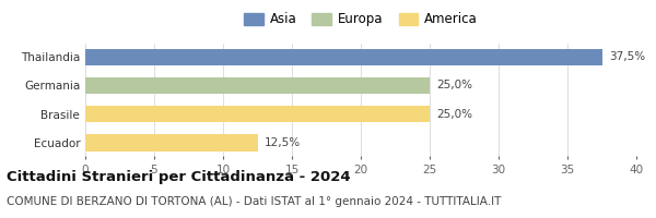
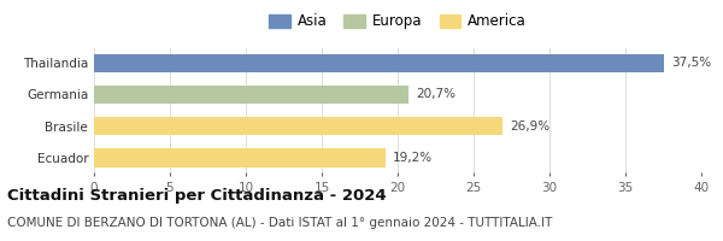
Germania: 25,0% -> 20,7%
Brasile: 25,0% -> 26,9%
Ecuador: 12,5% -> 19,2%
